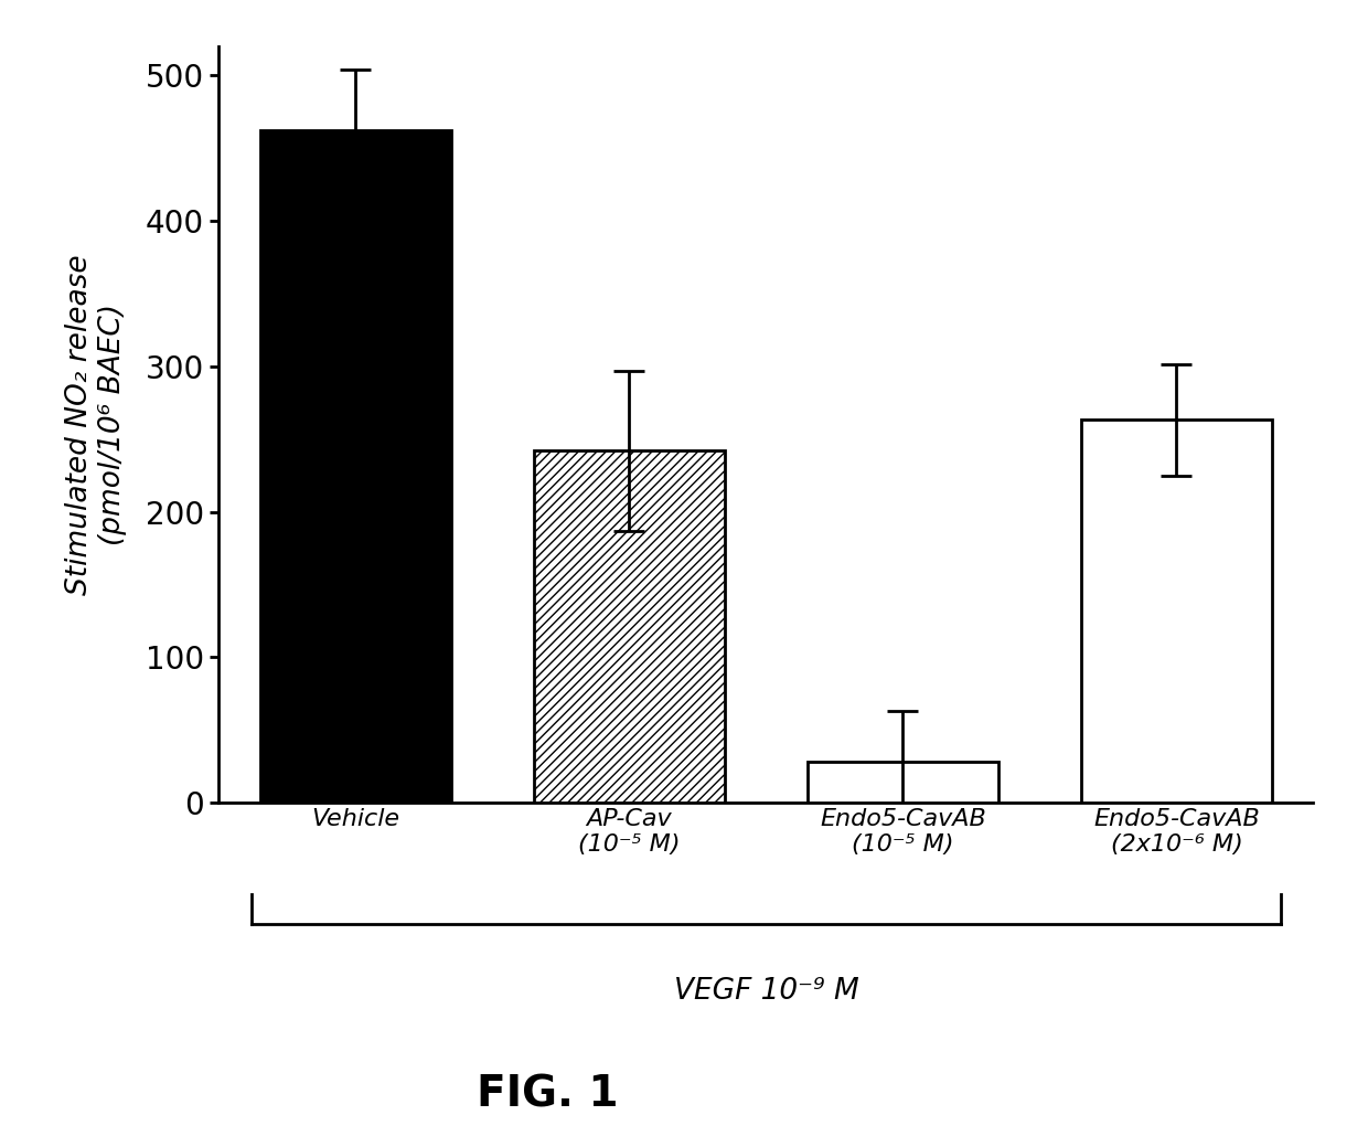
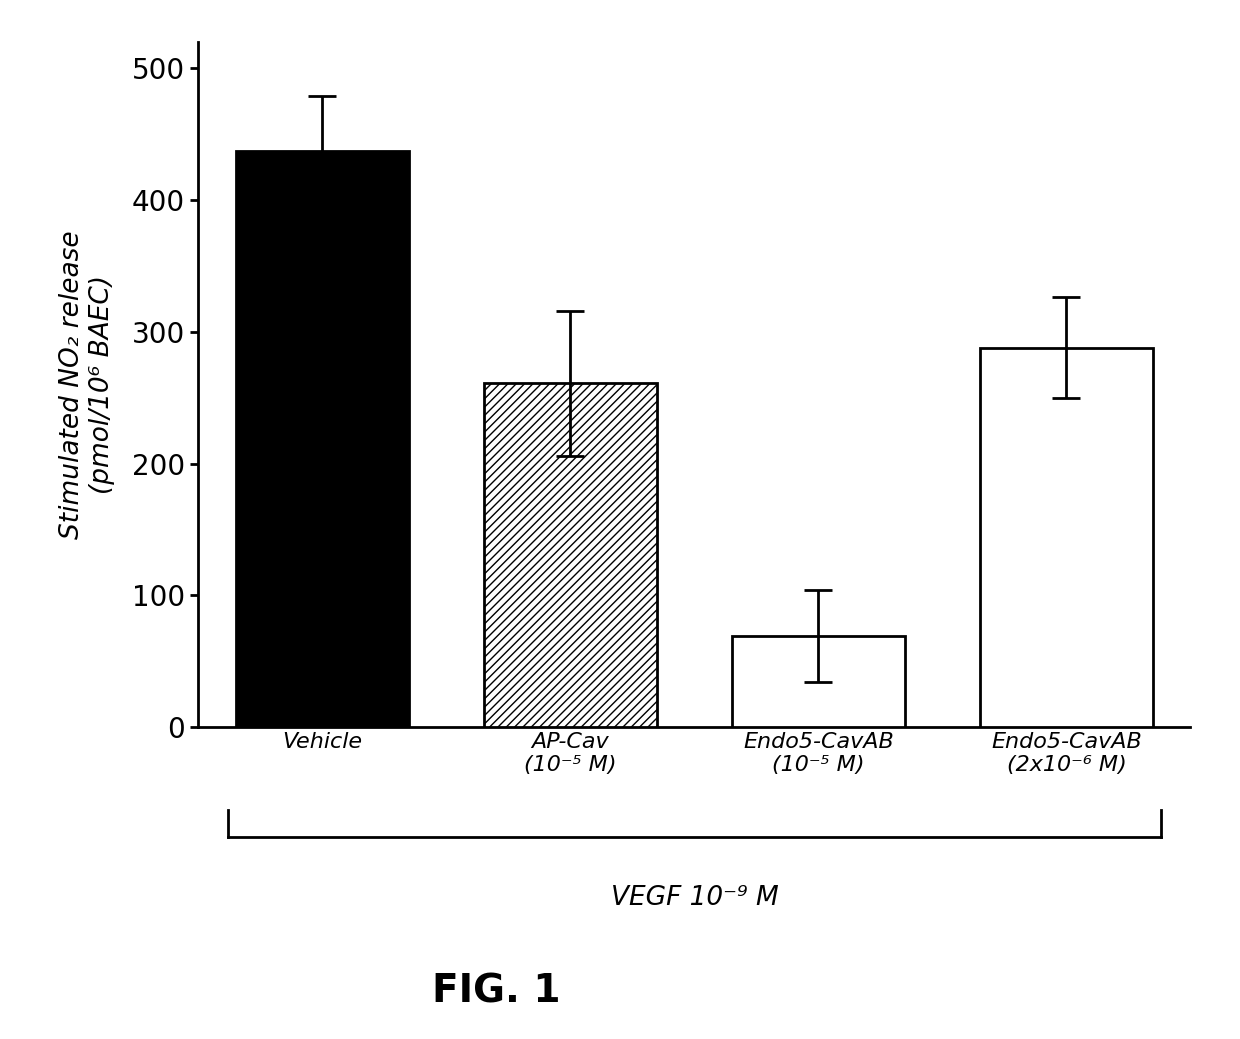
Vehicle: 462 -> 437
AP-Cav (10⁻⁵ M): 242 -> 261
Endo5-CavAB (10⁻⁵ M): 28 -> 69
Endo5-CavAB (2x10⁻⁶ M): 263 -> 288
